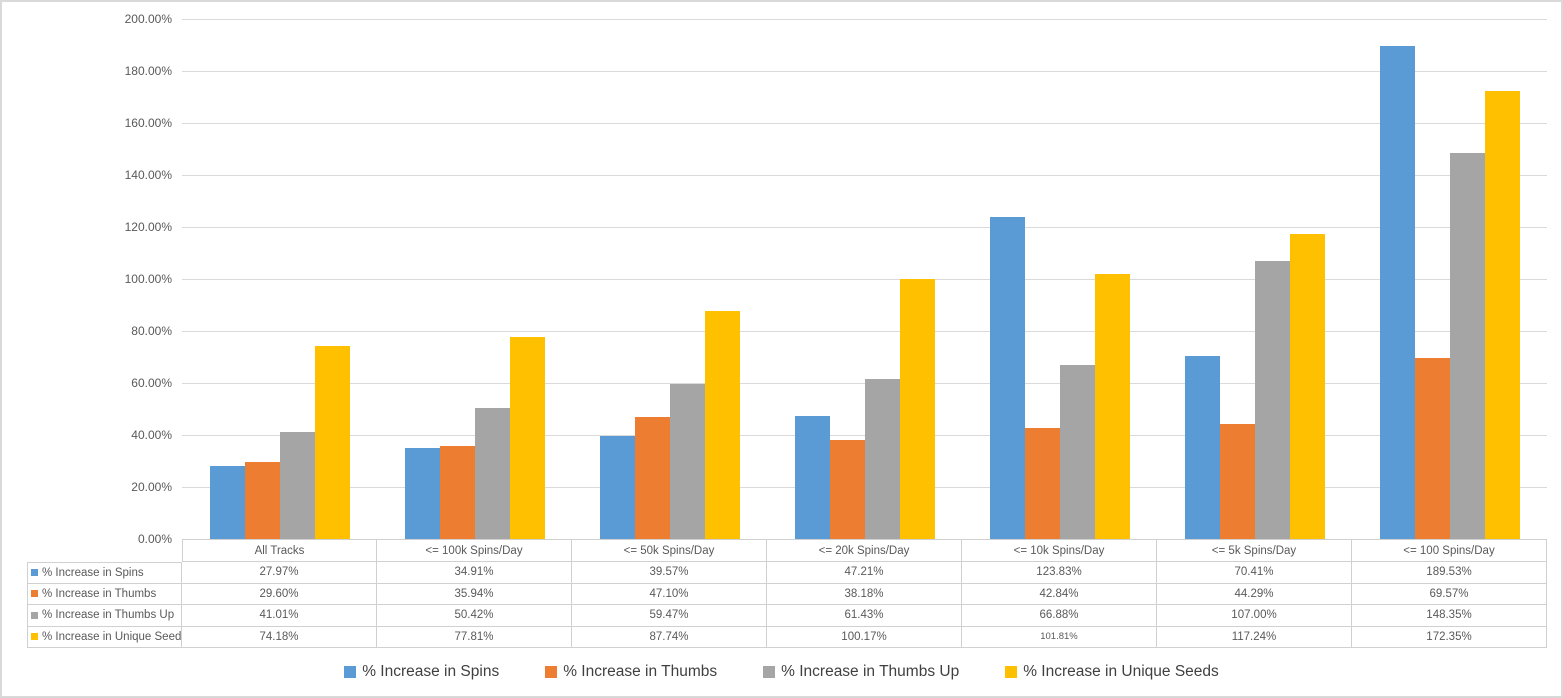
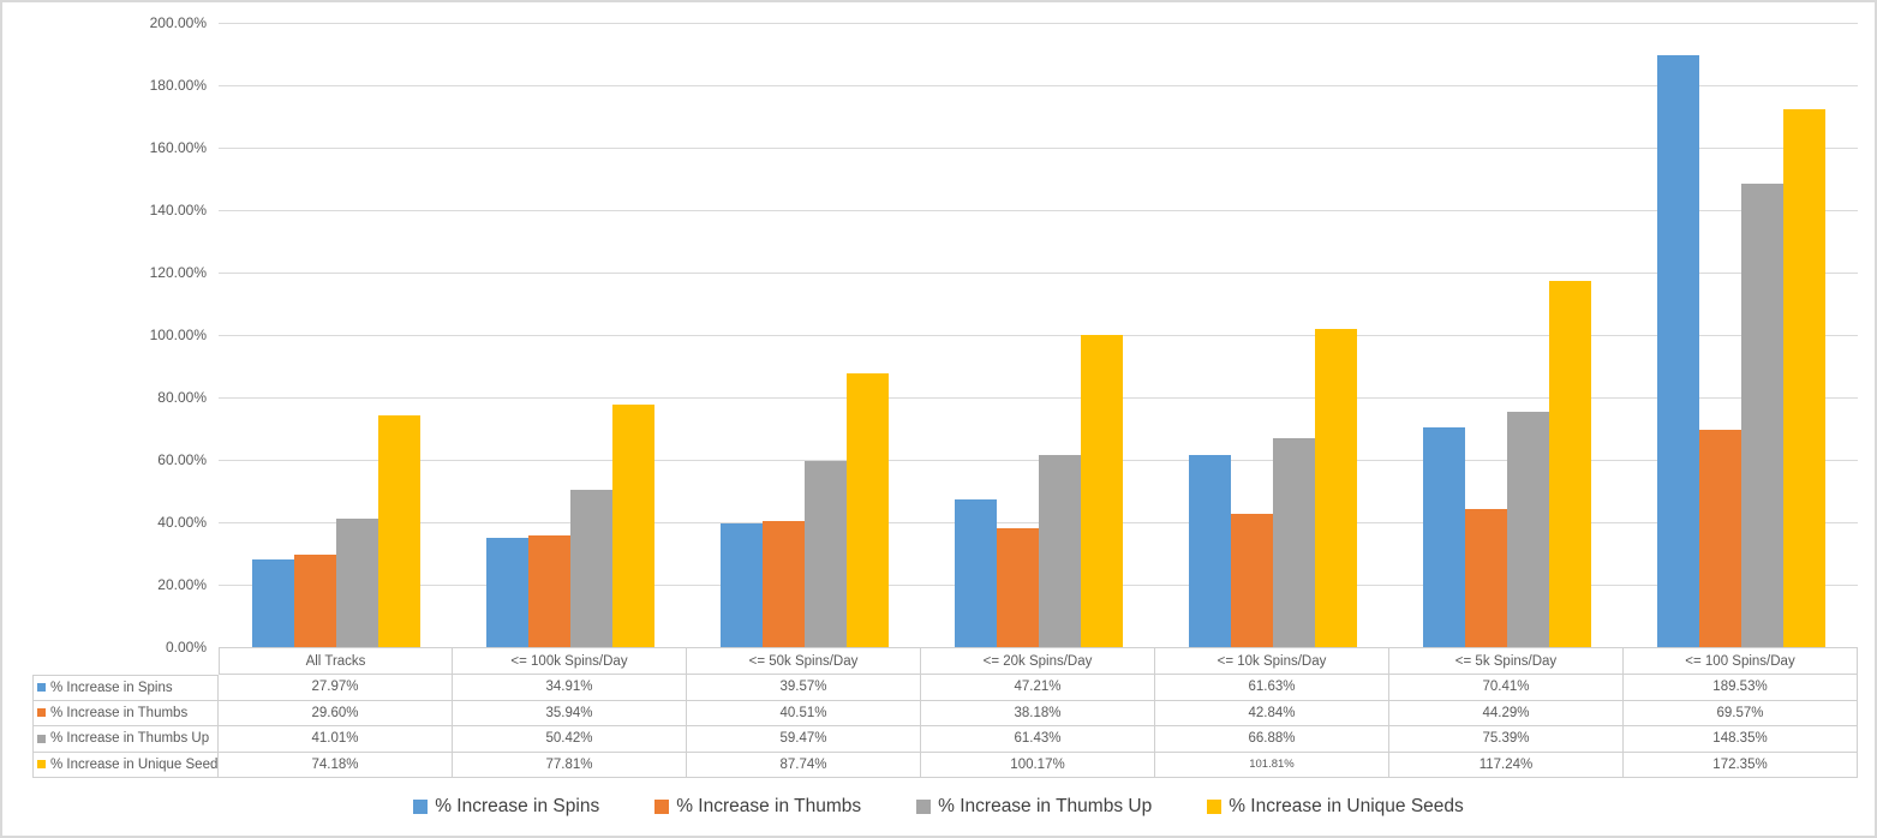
% Increase in Thumbs/<= 50k Spins/Day: 47.10% -> 40.51%
% Increase in Spins/<= 10k Spins/Day: 123.83% -> 61.63%
% Increase in Thumbs Up/<= 5k Spins/Day: 107.00% -> 75.39%
